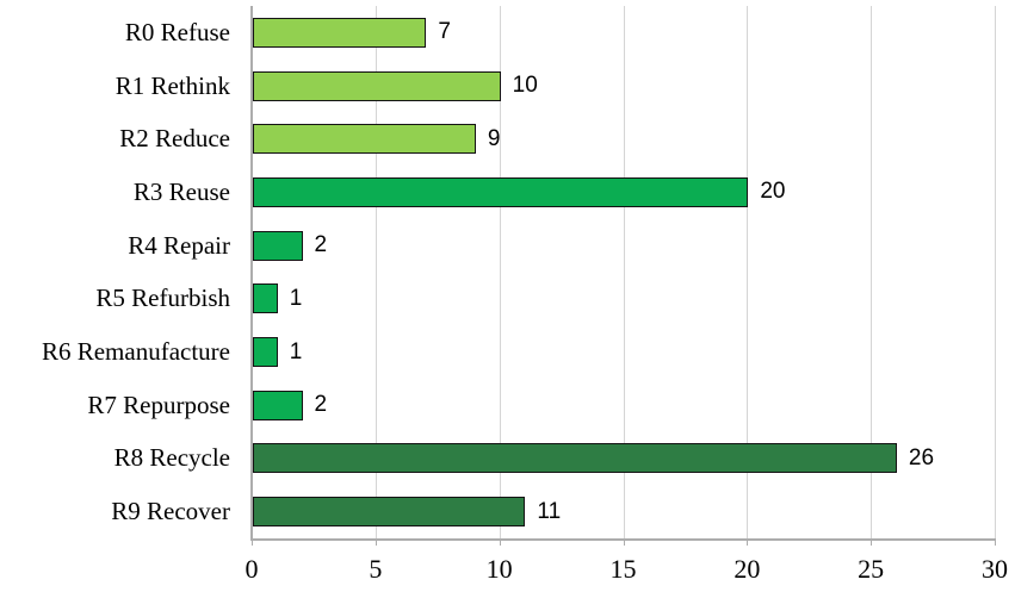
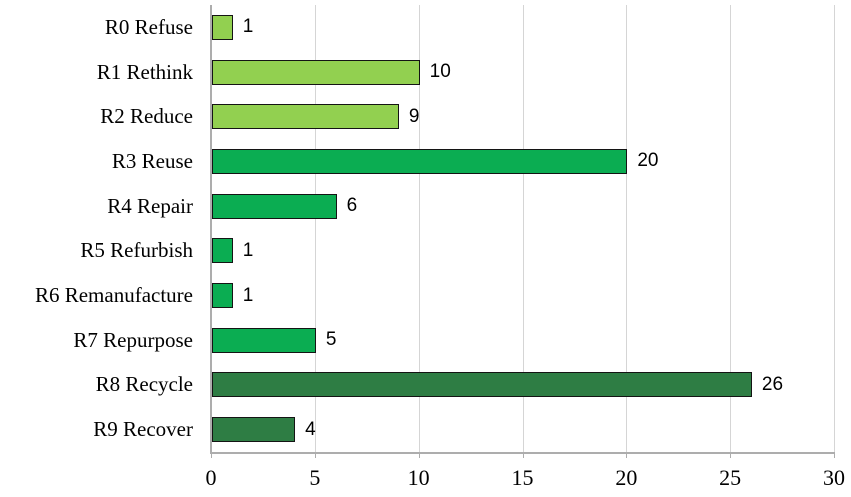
R0 Refuse: 7 -> 1
R4 Repair: 2 -> 6
R7 Repurpose: 2 -> 5
R9 Recover: 11 -> 4
